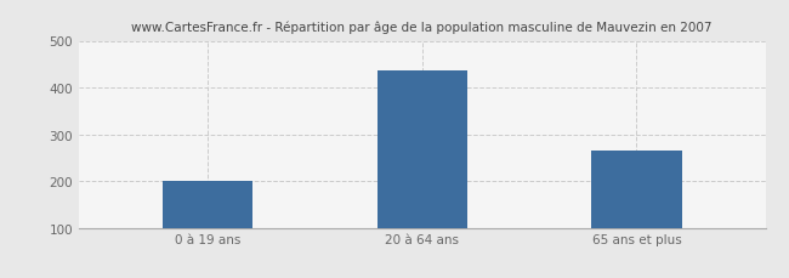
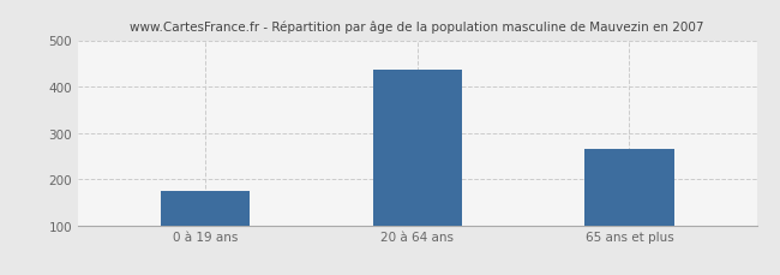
0 à 19 ans: 200 -> 175
